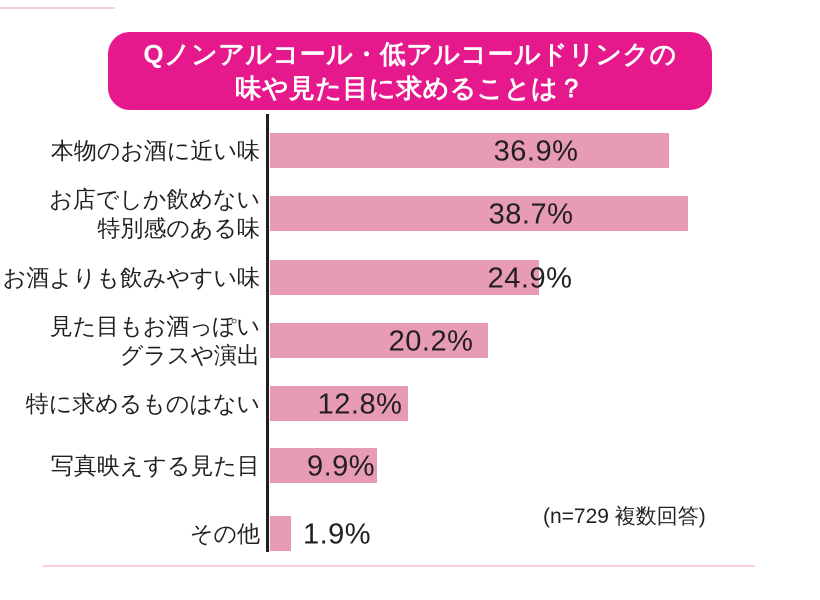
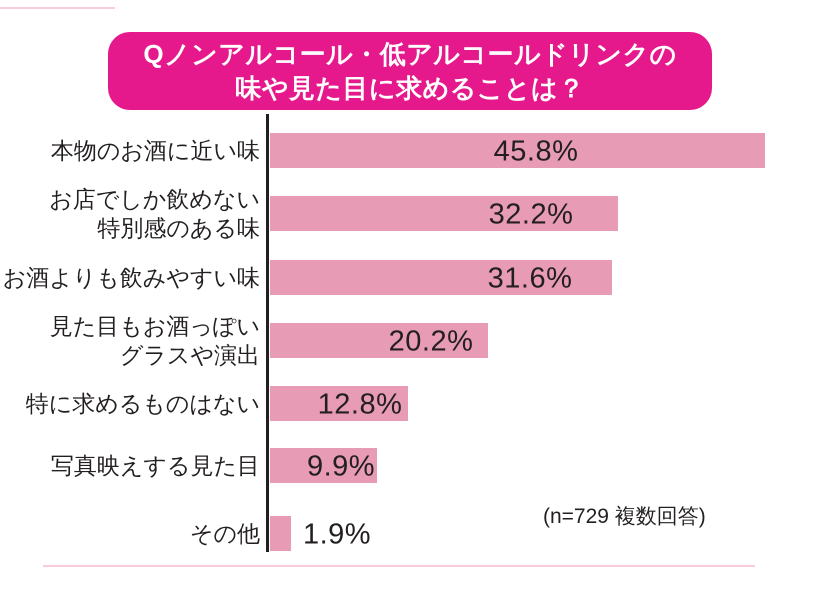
本物のお酒に近い味: 36.9% -> 45.8%
お店でしか飲めない特別感のある味: 38.7% -> 32.2%
お酒よりも飲みやすい味: 24.9% -> 31.6%
